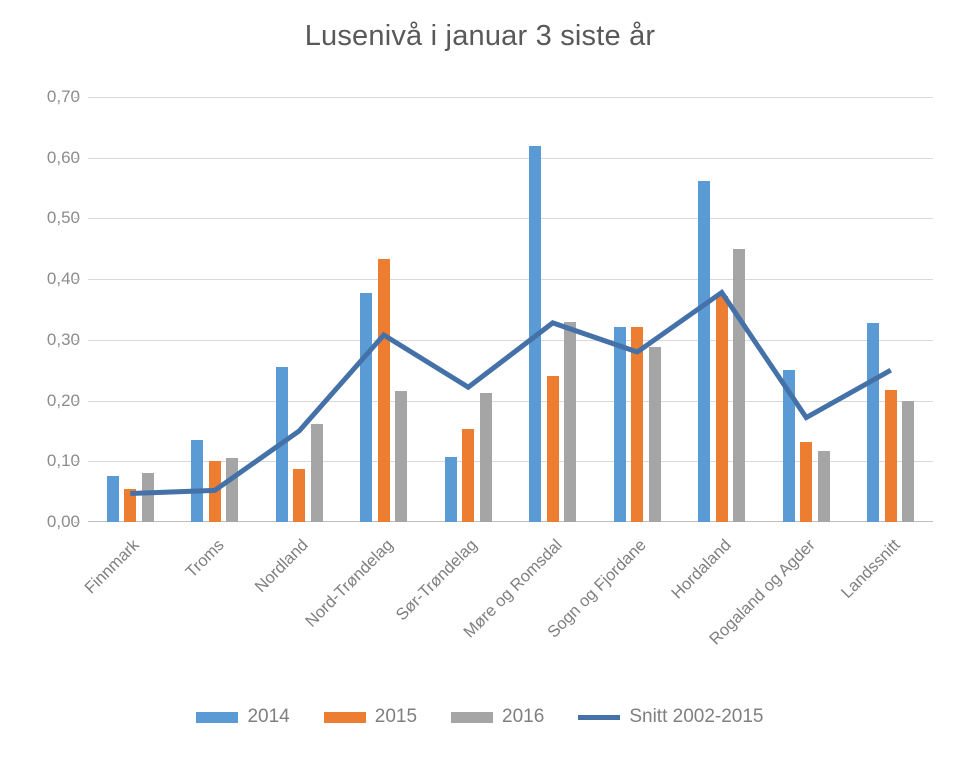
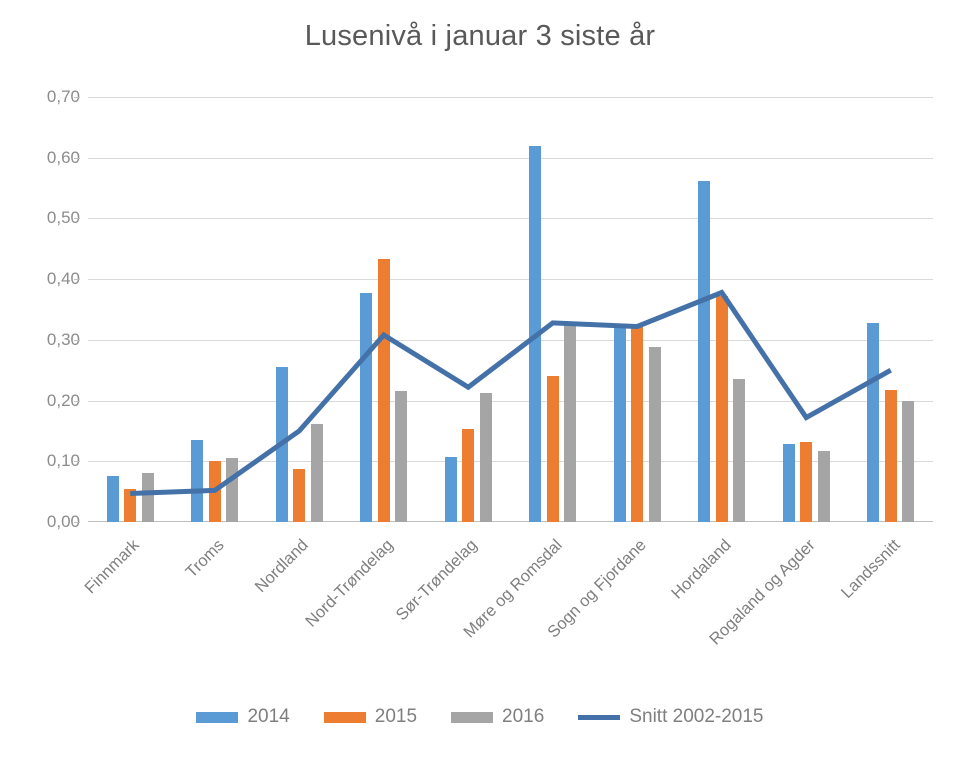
Snitt 2002-2015/Sogn og Fjordane: 0,28 -> 0,32
2016/Hordaland: 0,45 -> 0,23
2014/Rogaland og Agder: 0,25 -> 0,13
